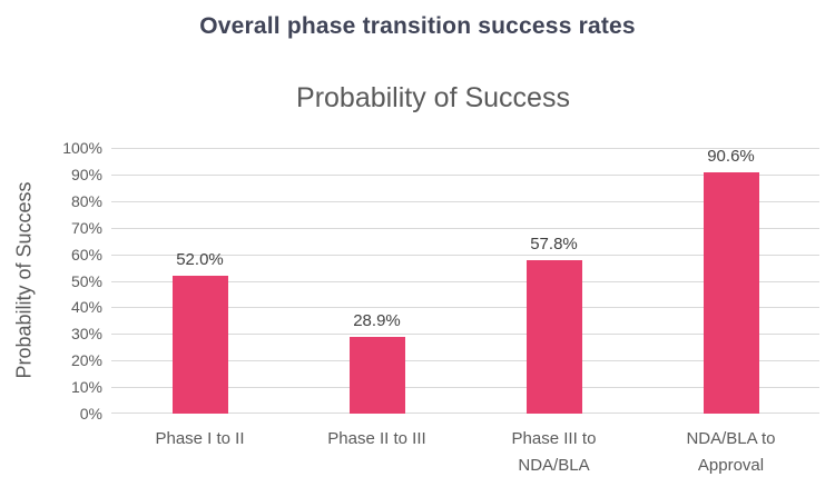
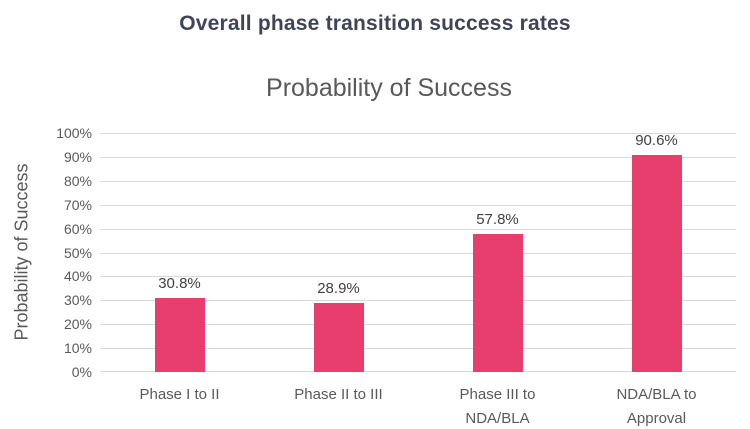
Phase I to II: 52.0% -> 30.8%
